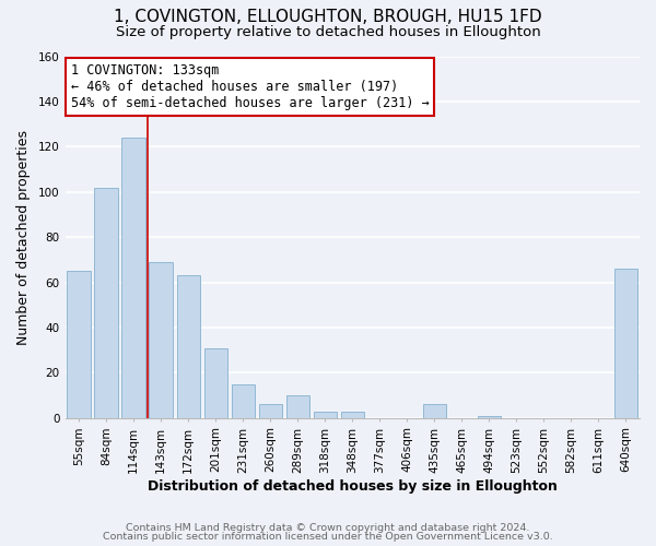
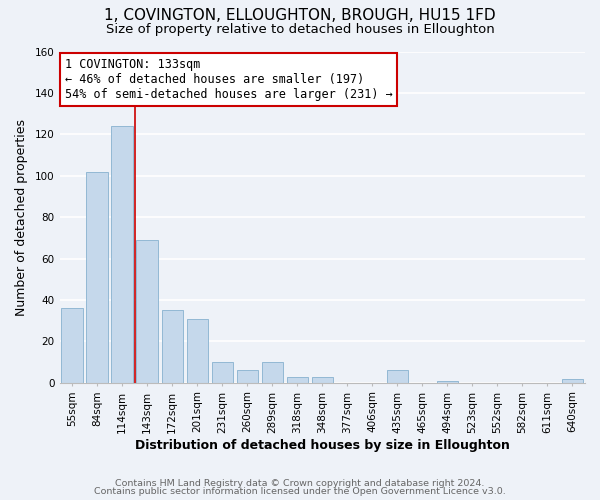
55sqm: 65 -> 36
172sqm: 63 -> 35
231sqm: 15 -> 10
640sqm: 66 -> 2
